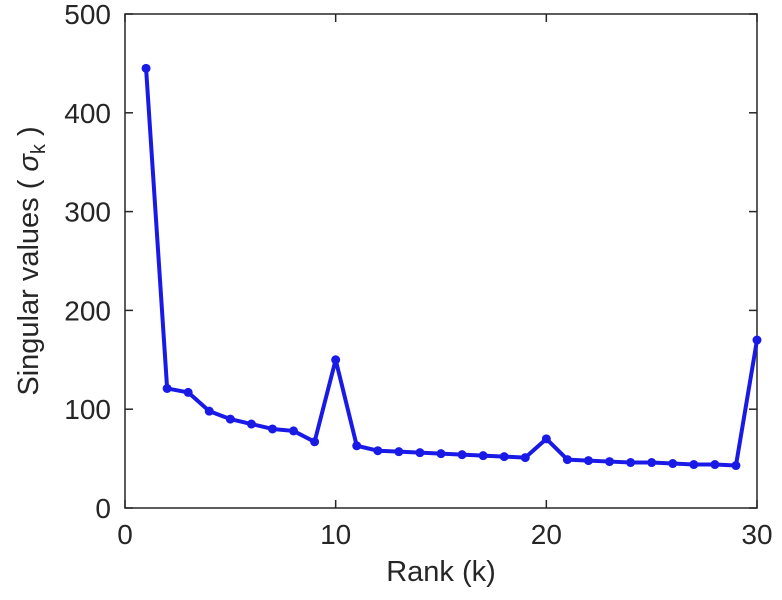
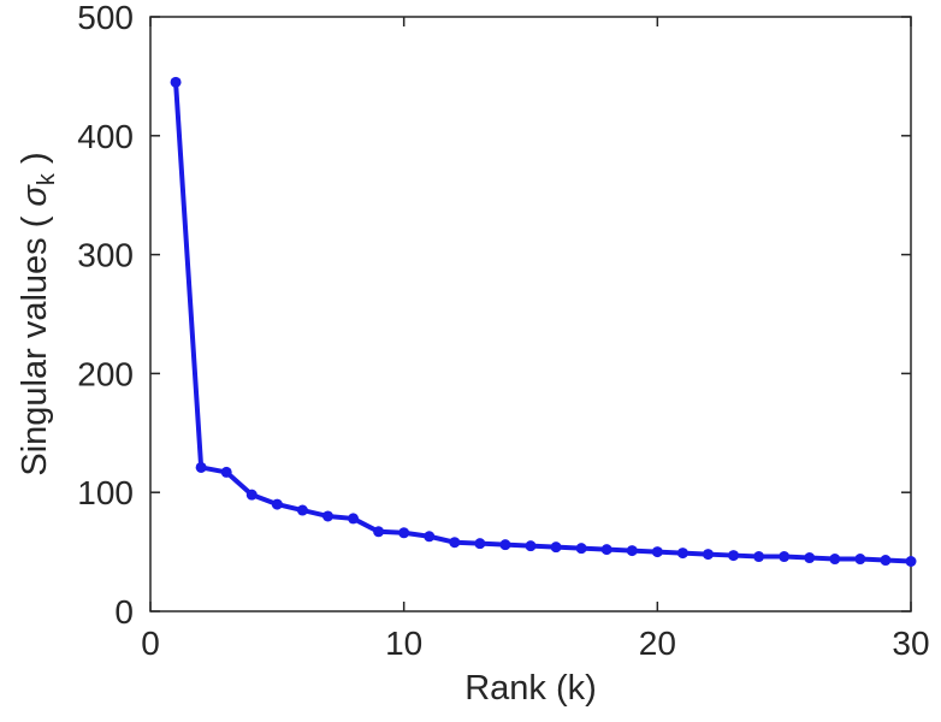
10: 150 -> 70
20: 70 -> 50
30: 170 -> 40
